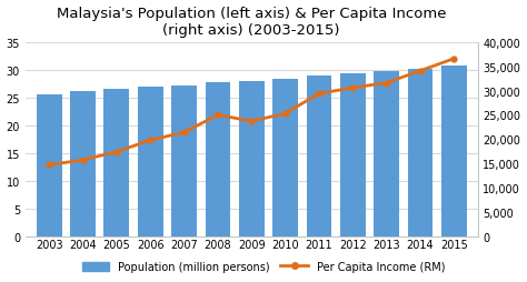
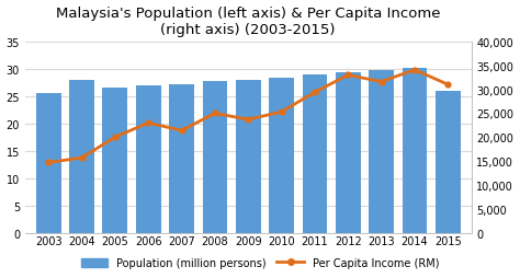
Population (million persons)/2004: 26.1 -> 28.0
Per Capita Income (RM)/2005: 17,400 -> 20,000
Per Capita Income (RM)/2006: 19,800 -> 23,000
Per Capita Income (RM)/2012: 30,600 -> 33,000
Population (million persons)/2015: 30.7 -> 26.0
Per Capita Income (RM)/2015: 36,600 -> 31,000
